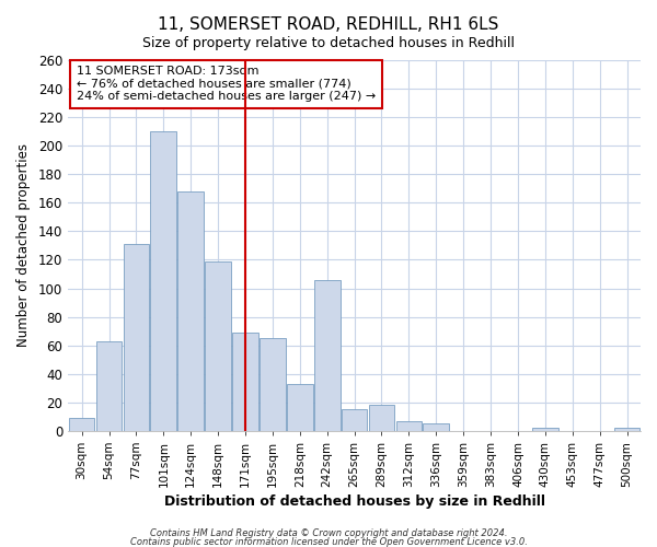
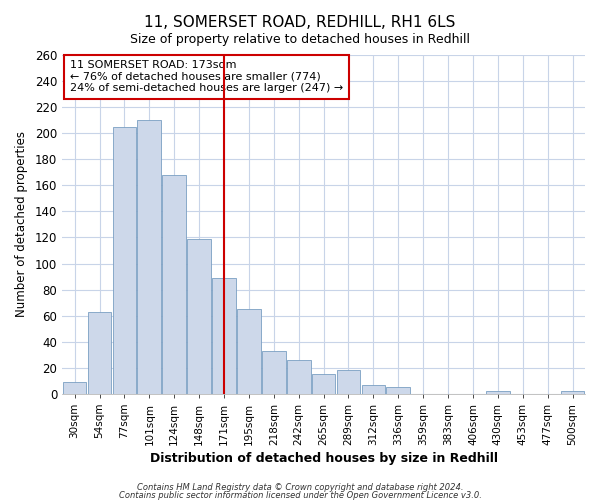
77sqm: 131 -> 205
171sqm: 69 -> 89
242sqm: 106 -> 26
